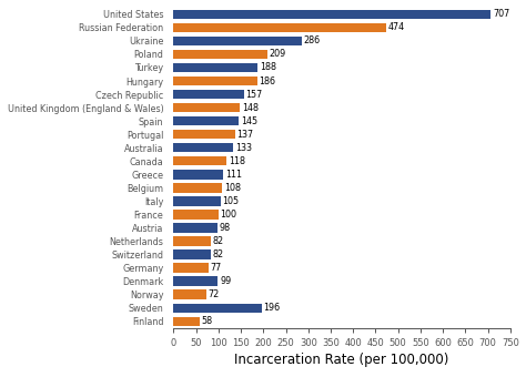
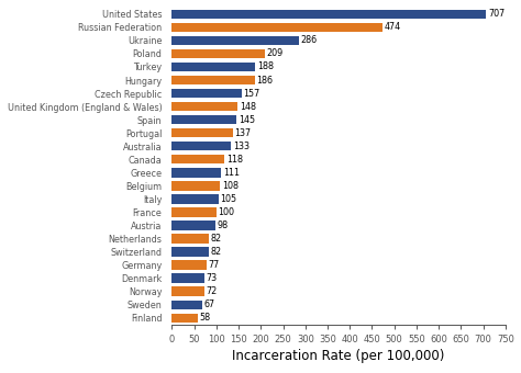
Denmark: 99 -> 73
Sweden: 196 -> 67
